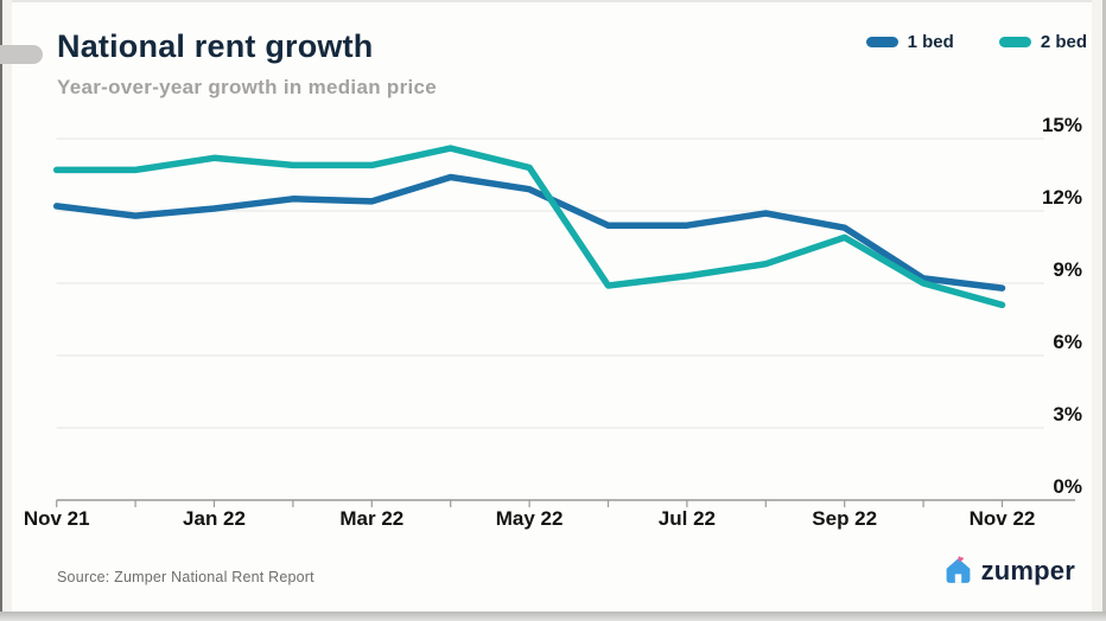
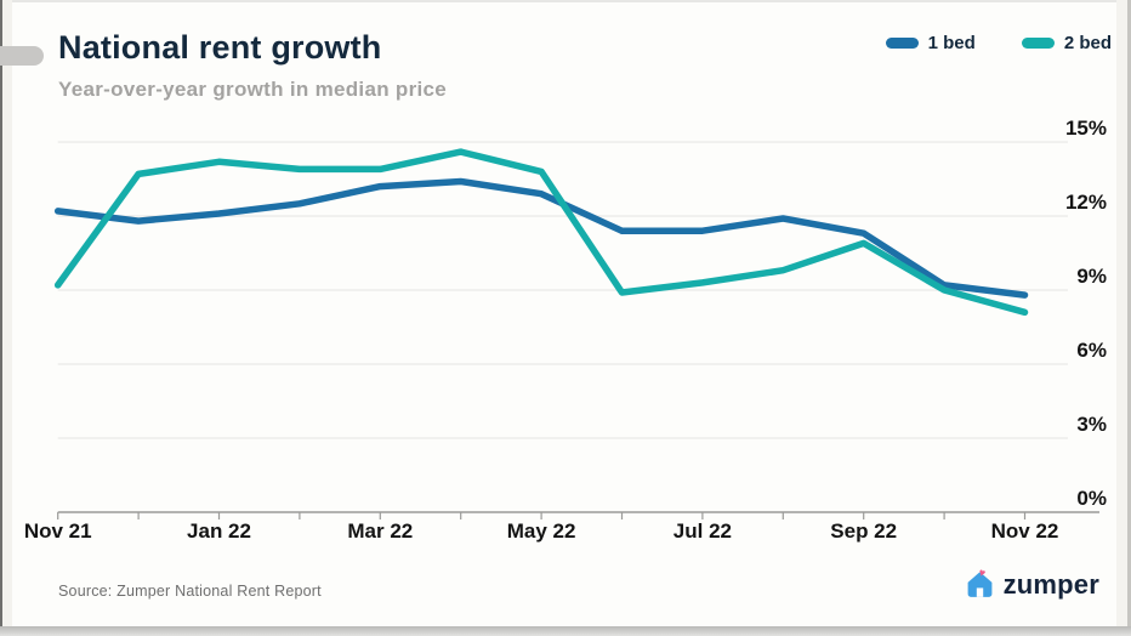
2 bed/Nov 21: 13.7% -> 9.2%
1 bed/Mar 22: 12.4% -> 13.2%
